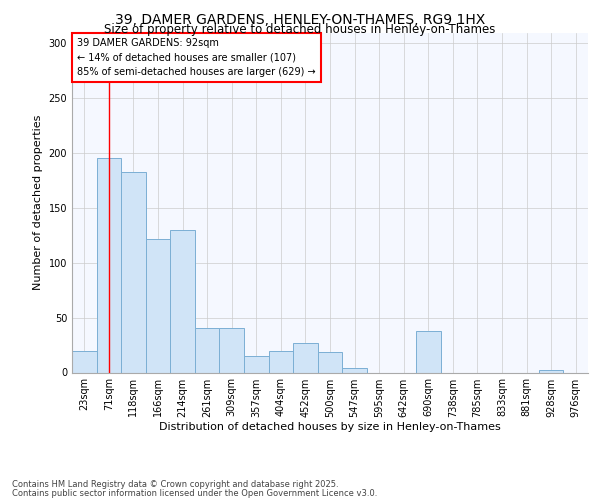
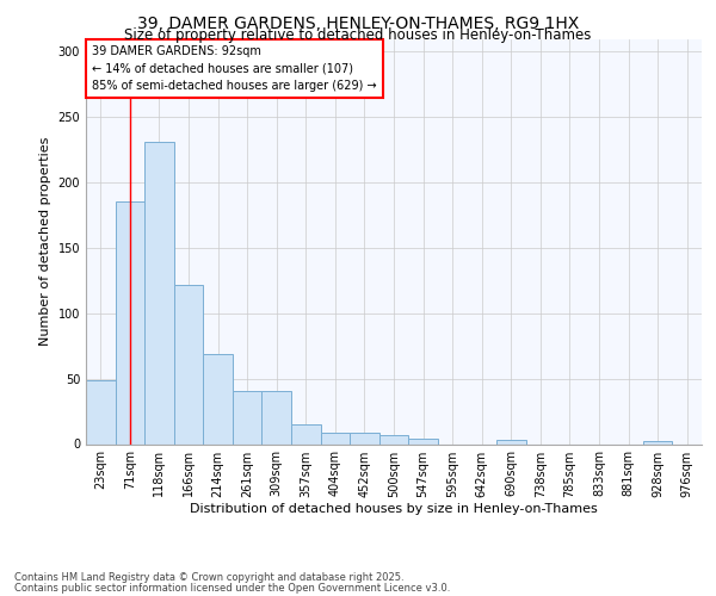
23sqm: 20 -> 49
71sqm: 196 -> 186
118sqm: 183 -> 231
214sqm: 130 -> 69
404sqm: 20 -> 9
452sqm: 27 -> 9
500sqm: 19 -> 7
690sqm: 38 -> 3
